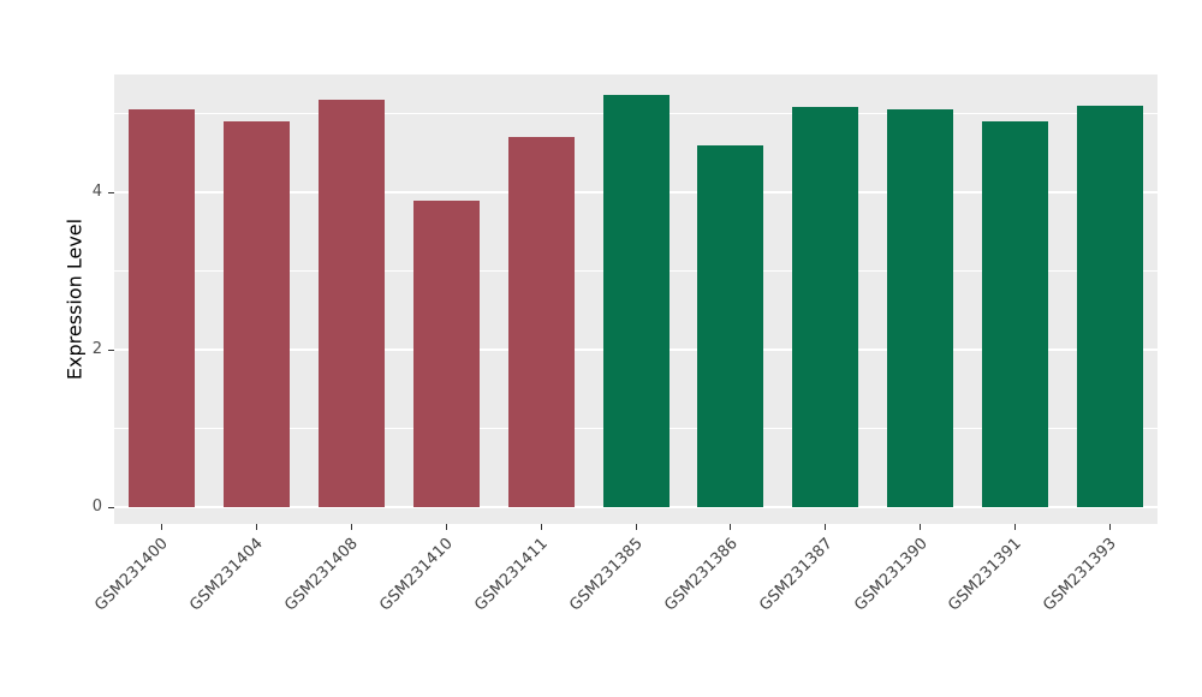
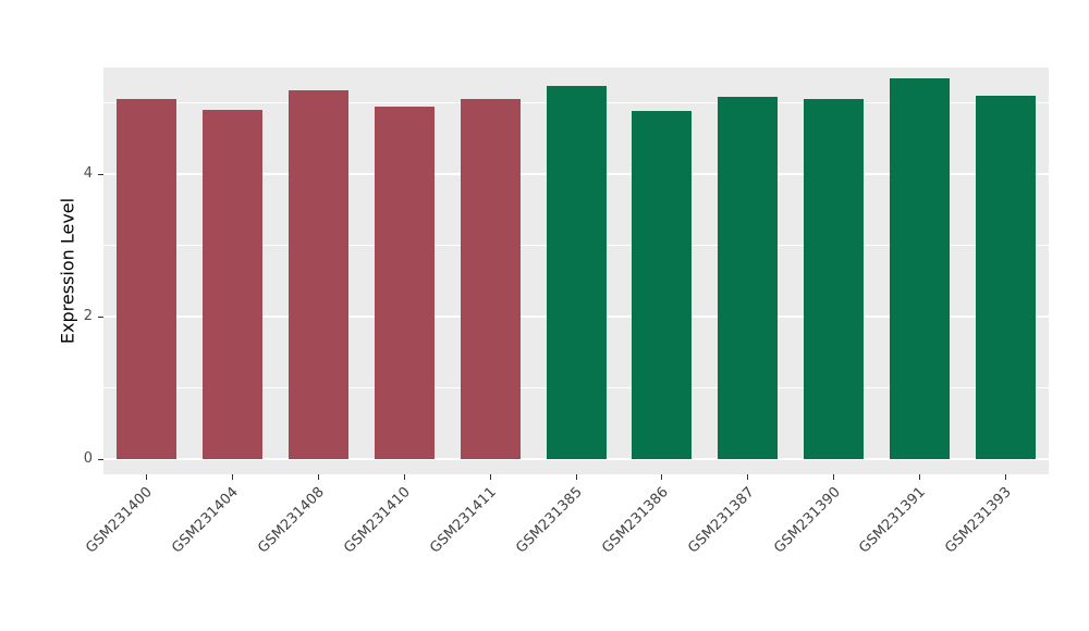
GSM231410: 3.9 -> 5.0
GSM231411: 4.7 -> 5.0
GSM231386: 4.6 -> 4.9
GSM231391: 4.9 -> 5.3
